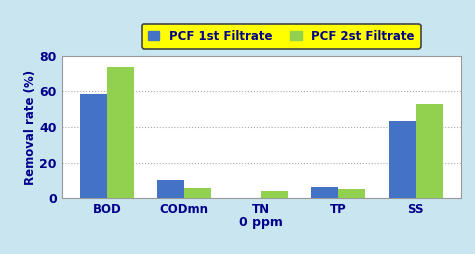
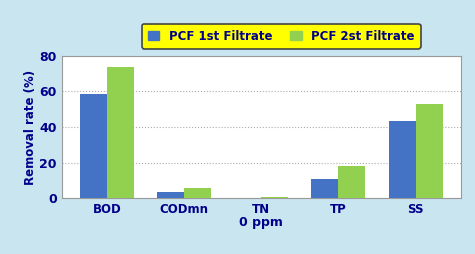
PCF 1st Filtrate/CODmn: 10 -> 4
PCF 2st Filtrate/TN: 4 -> 1
PCF 1st Filtrate/TP: 6 -> 11
PCF 2st Filtrate/TP: 5 -> 18
